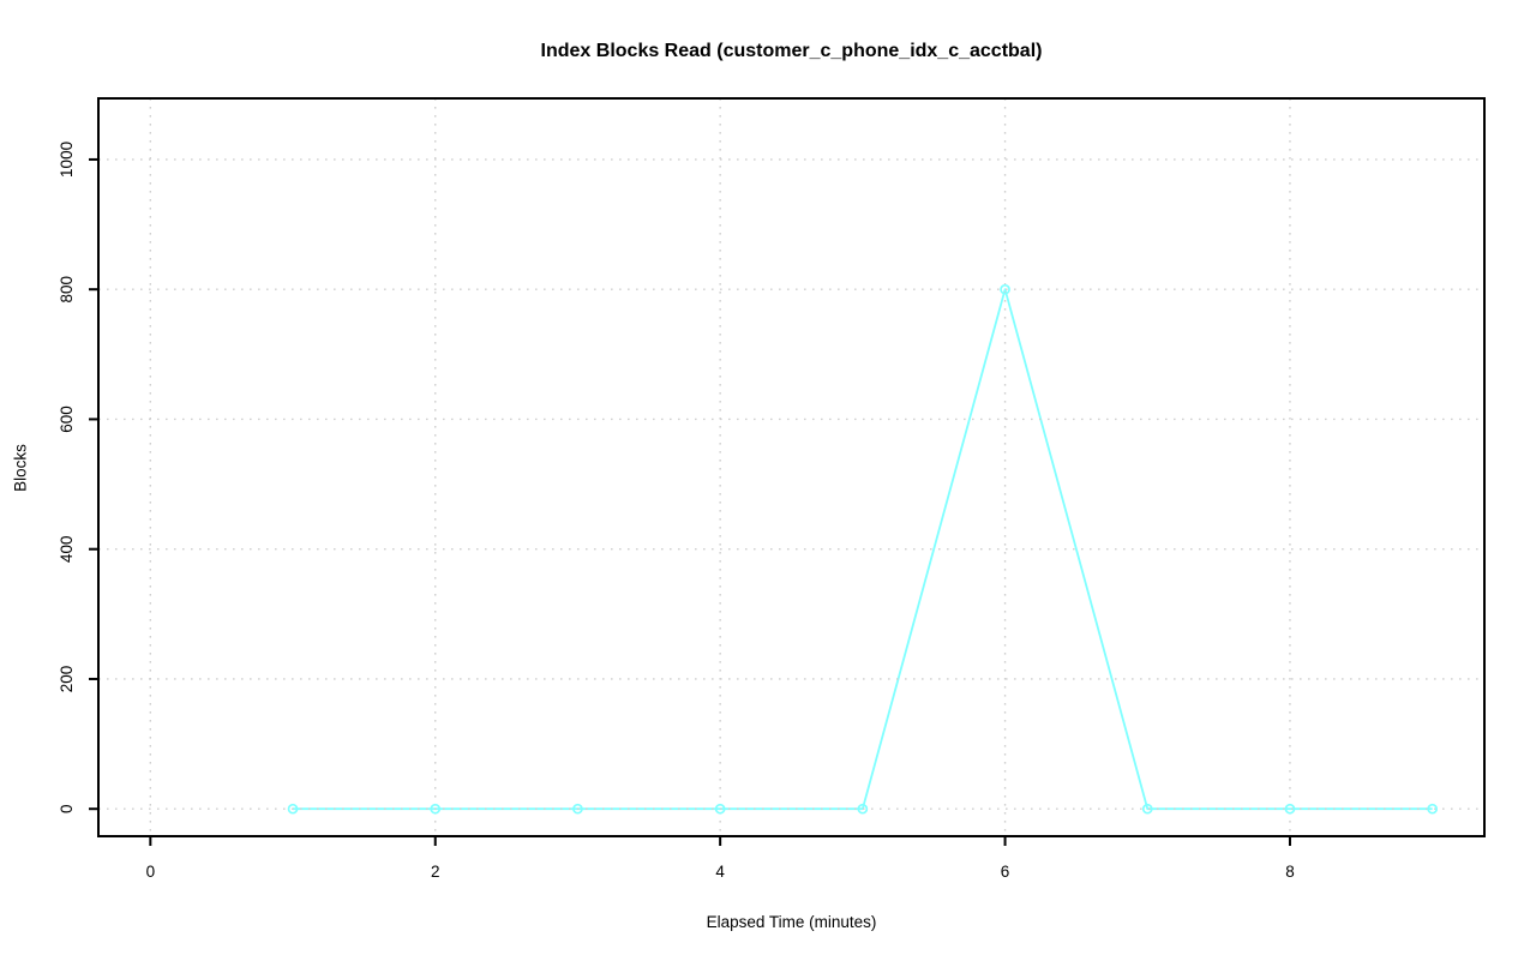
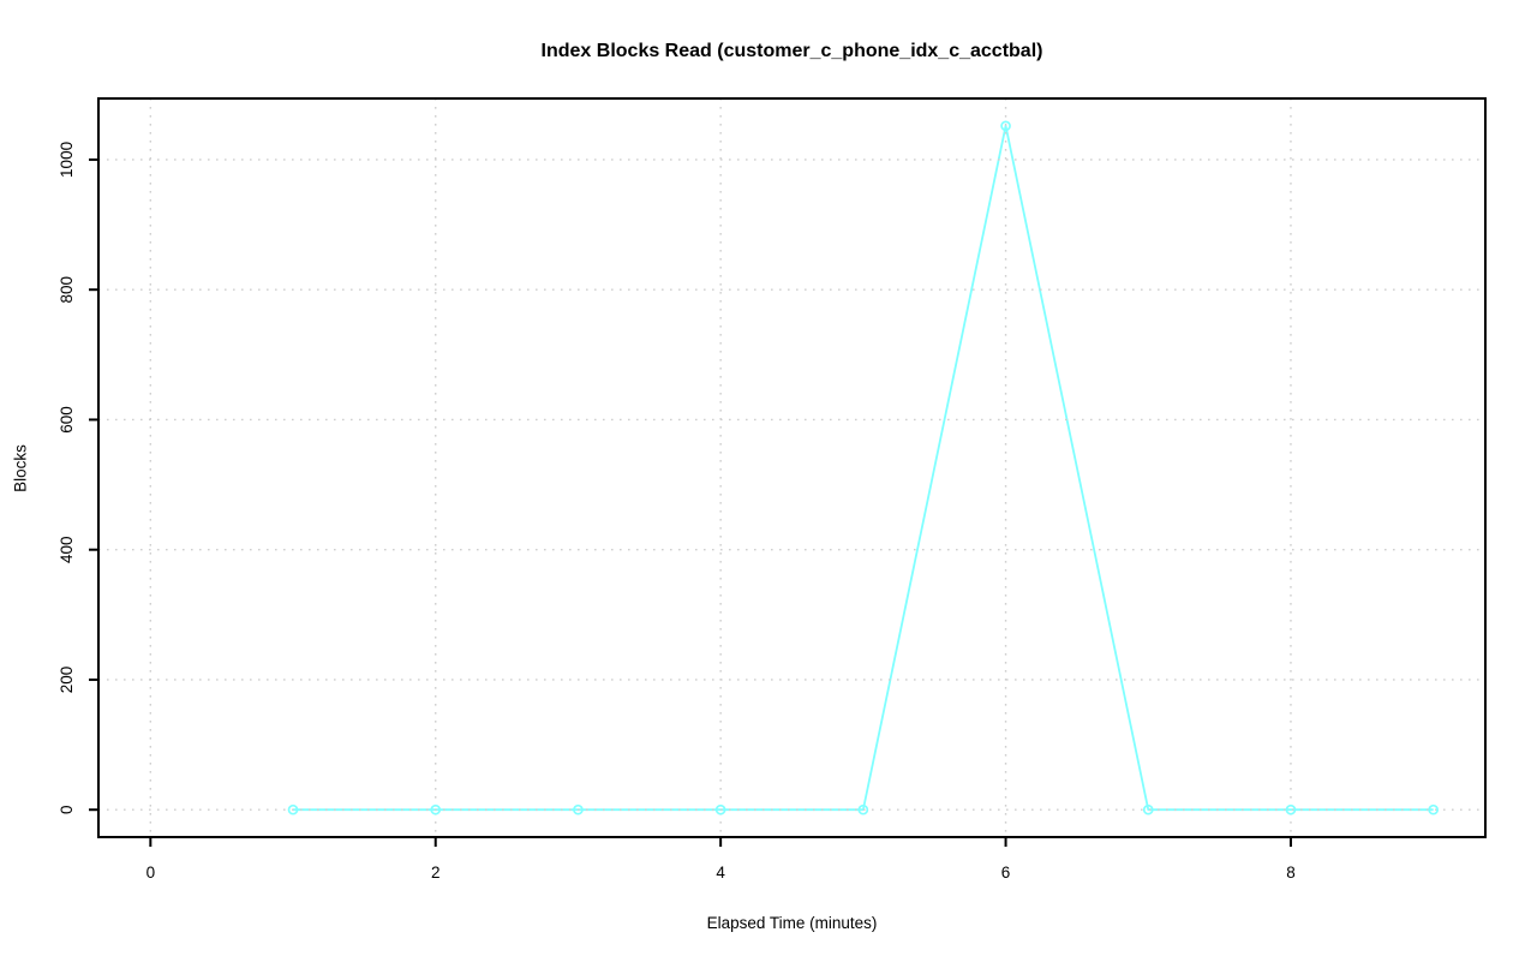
6: 800 -> 1050
